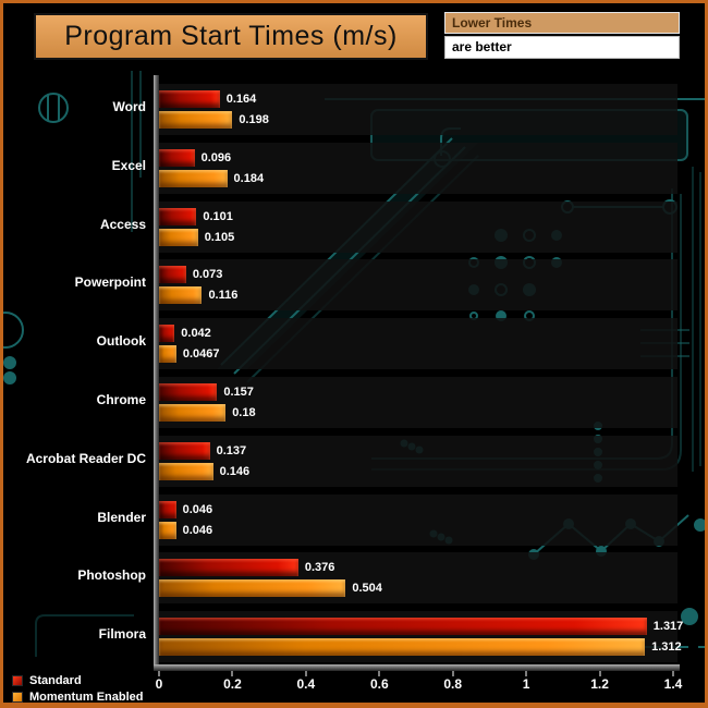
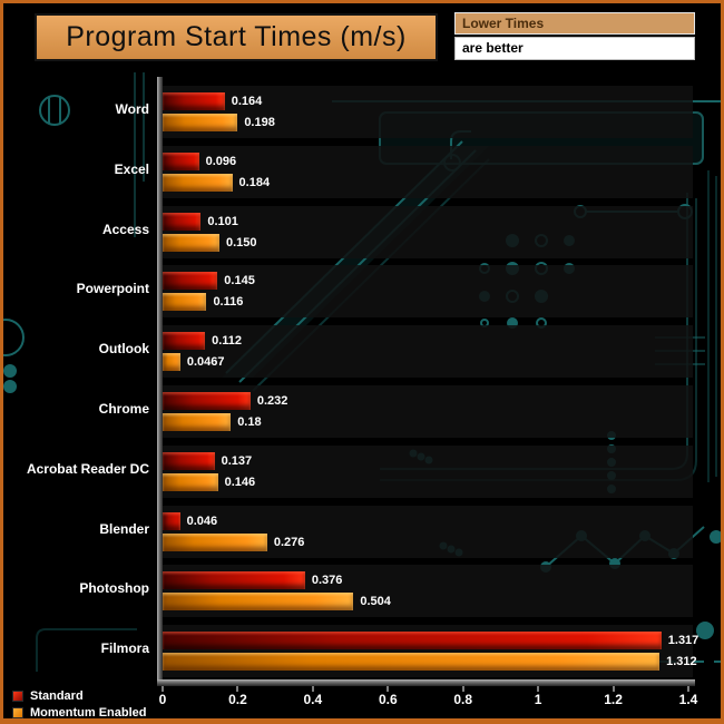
Momentum Enabled/Access: 0.105 -> 0.150
Standard/Powerpoint: 0.073 -> 0.145
Standard/Outlook: 0.042 -> 0.112
Standard/Chrome: 0.157 -> 0.232
Momentum Enabled/Blender: 0.046 -> 0.276
